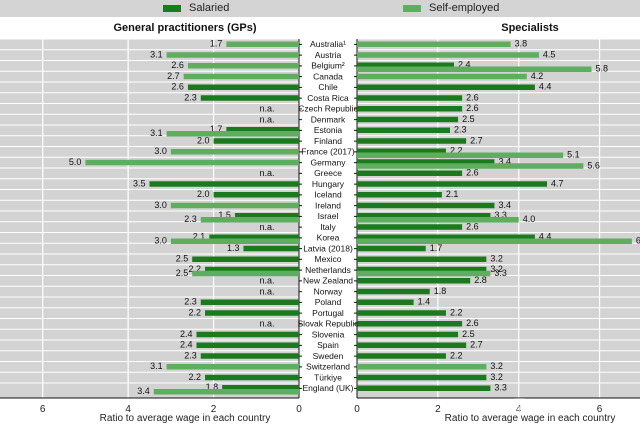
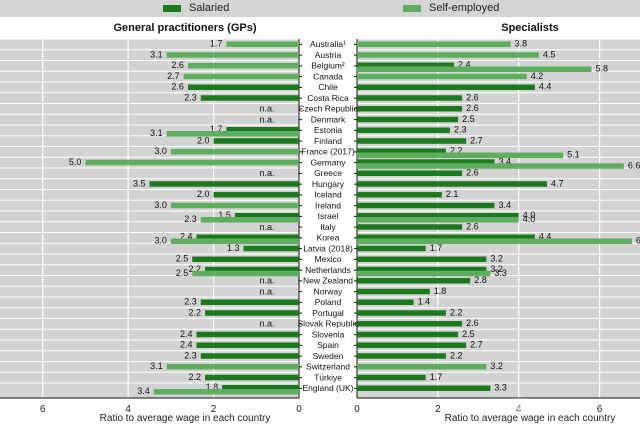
General practitioners (GPs)/Salaried/Korea: 2.1 -> 2.4
Specialists/Self-employed/Germany: 5.6 -> 6.6
Specialists/Salaried/Israel: 3.3 -> 4.0
Specialists/Salaried/Türkiye: 3.2 -> 1.7
